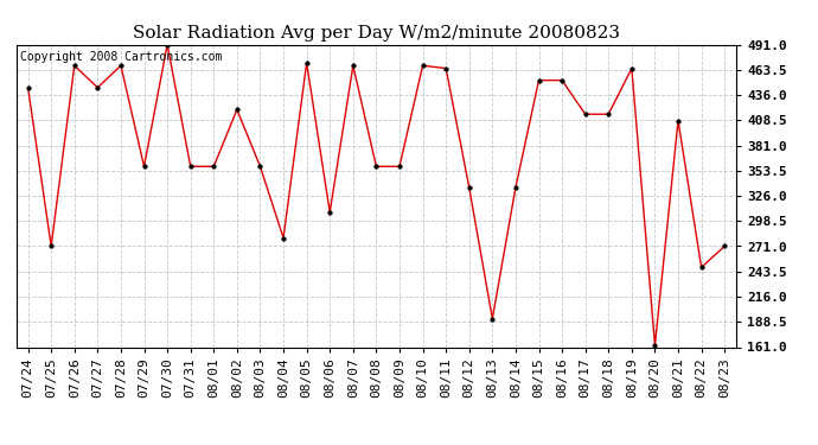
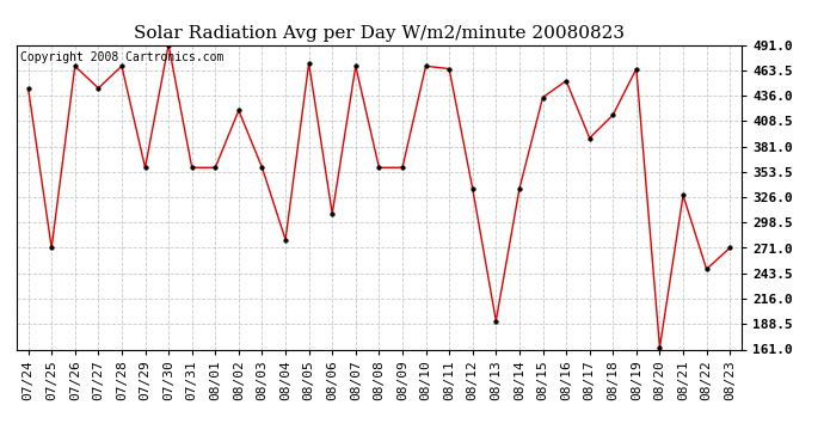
08/15: 452 -> 434
08/17: 415 -> 390
08/21: 408 -> 328
